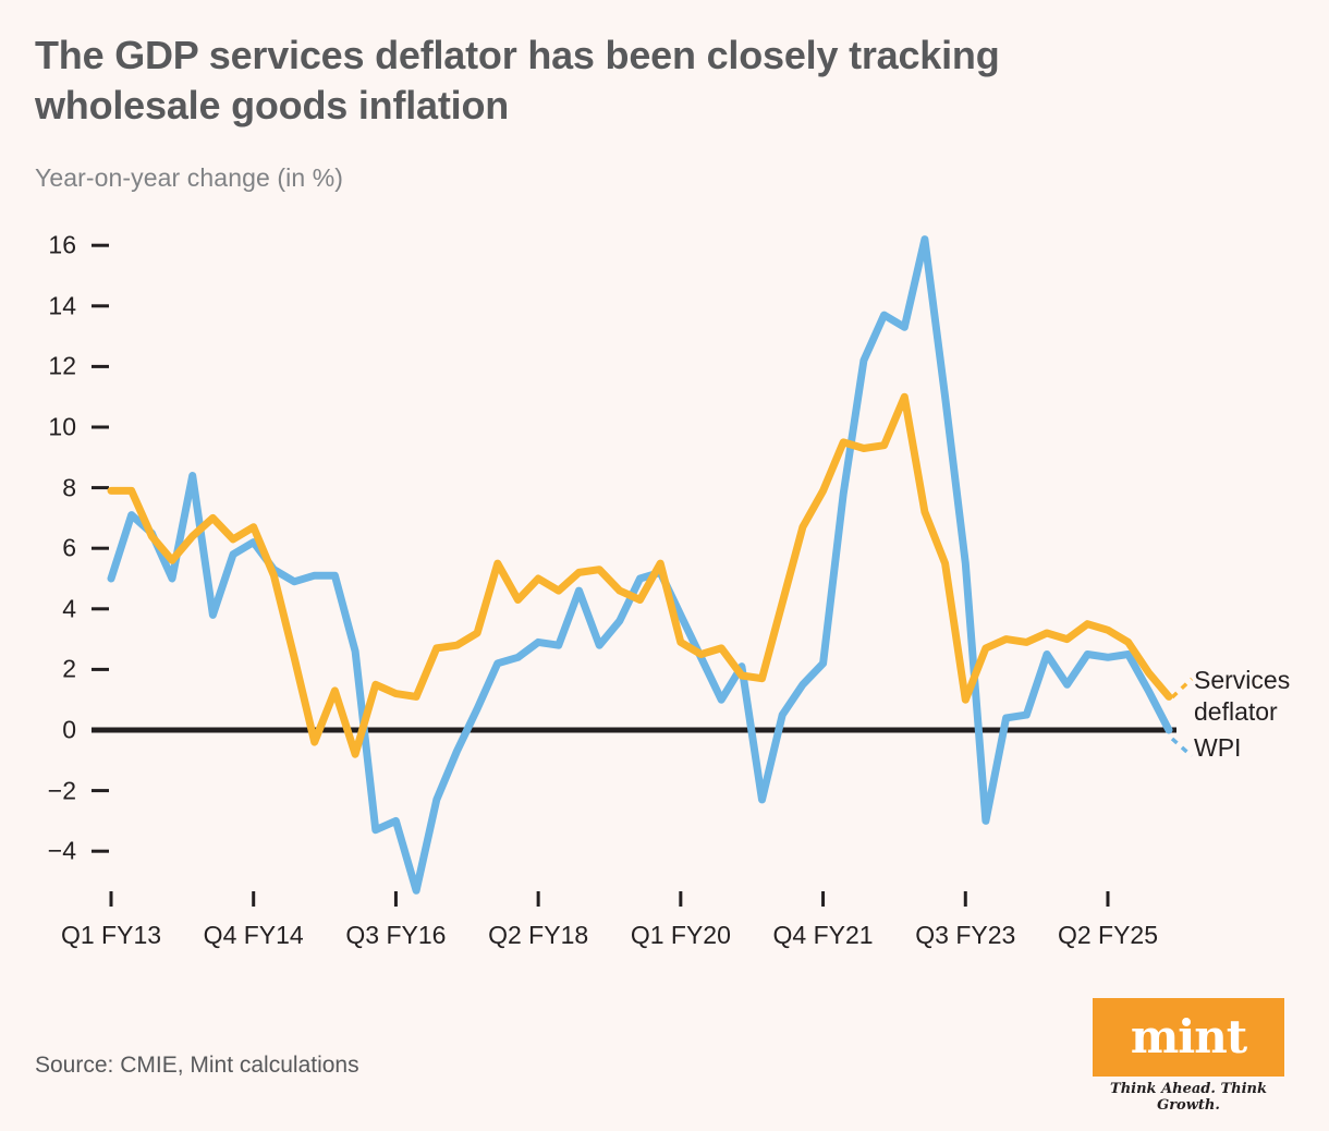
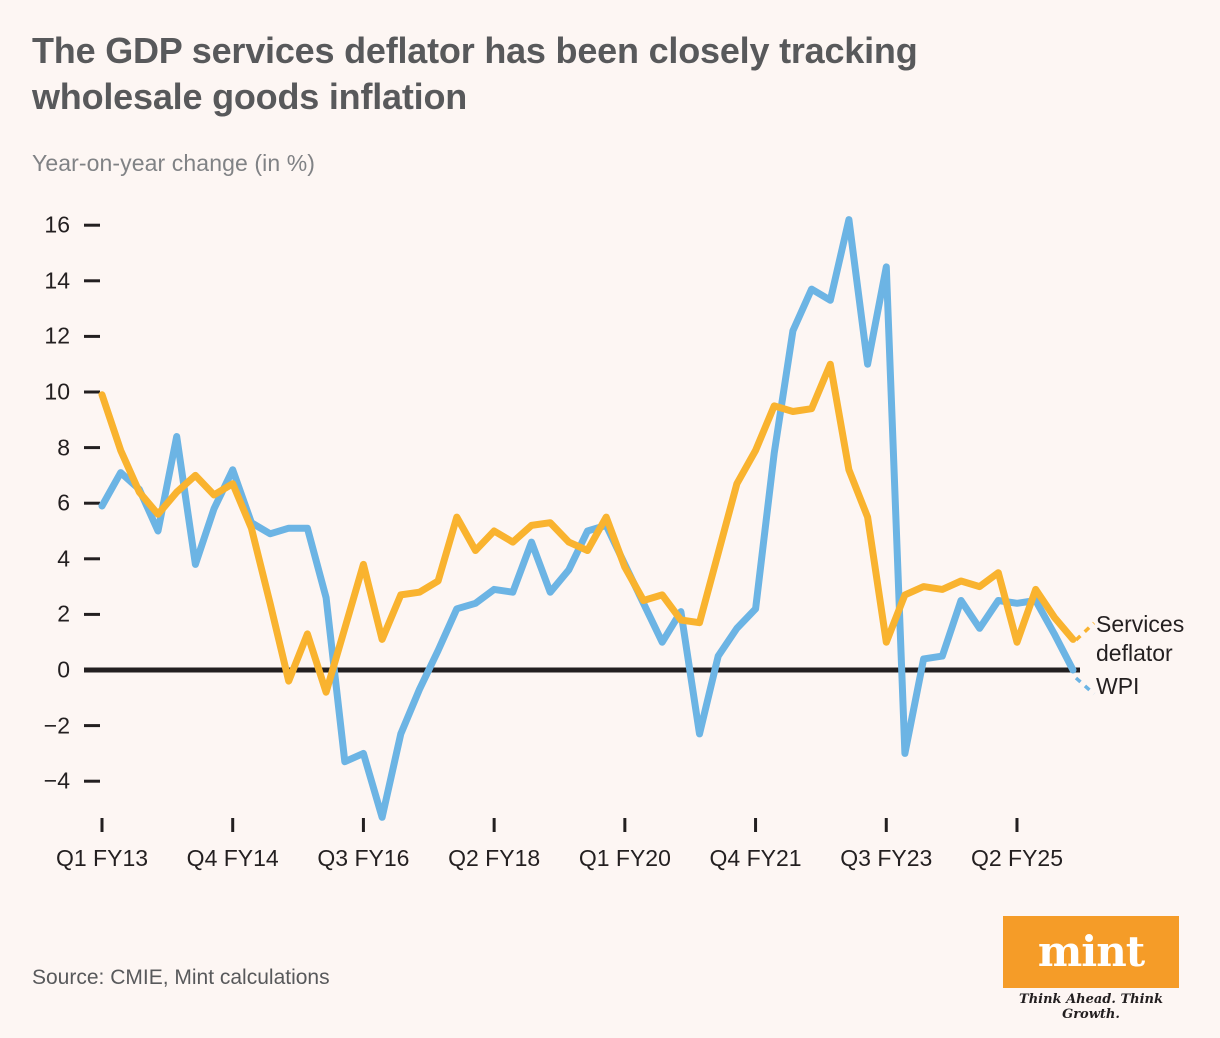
Services deflator/Q1 FY13: 7.9 -> 9.9
WPI/Q1 FY13: 5.0 -> 5.9
WPI/Q4 FY14: 6.2 -> 7.2
Services deflator/Q3 FY16: 1.2 -> 3.8
Services deflator/Q1 FY20: 2.9 -> 3.7
WPI/Q3 FY23: 5.5 -> 14.5
Services deflator/Q2 FY25: 3.3 -> 1.0
